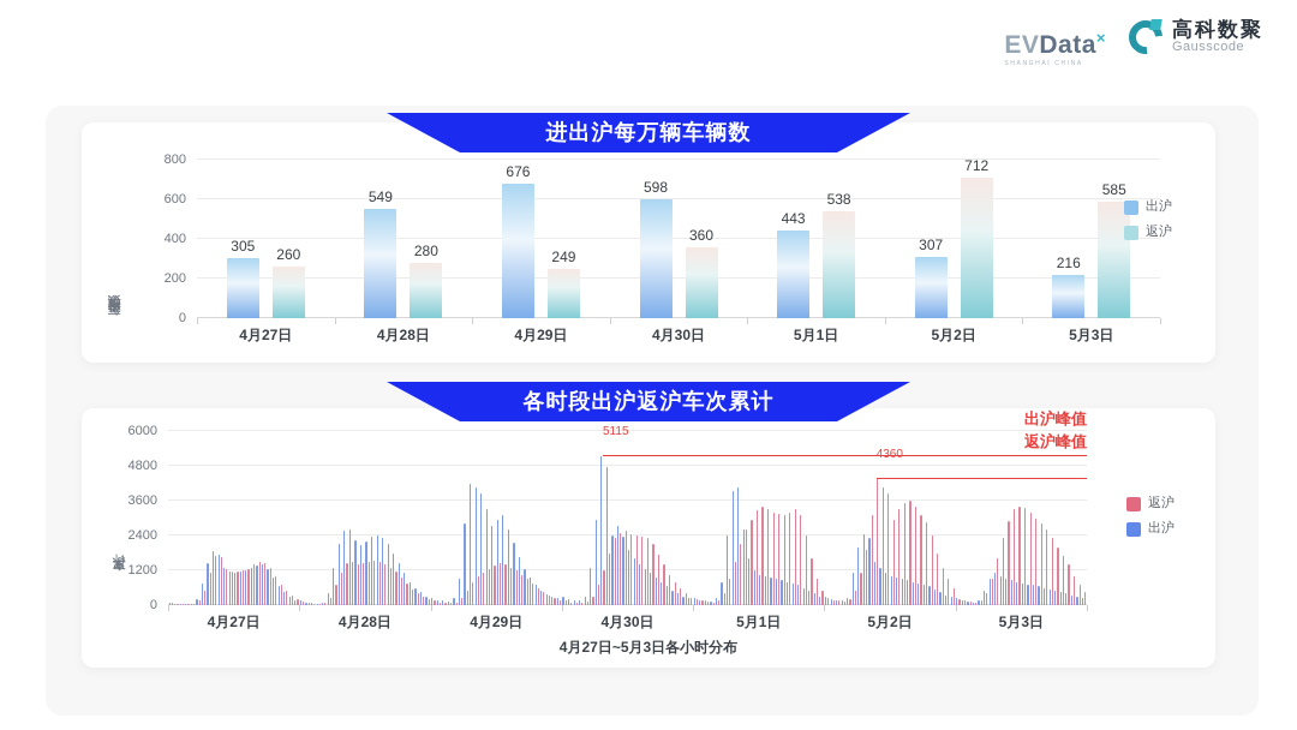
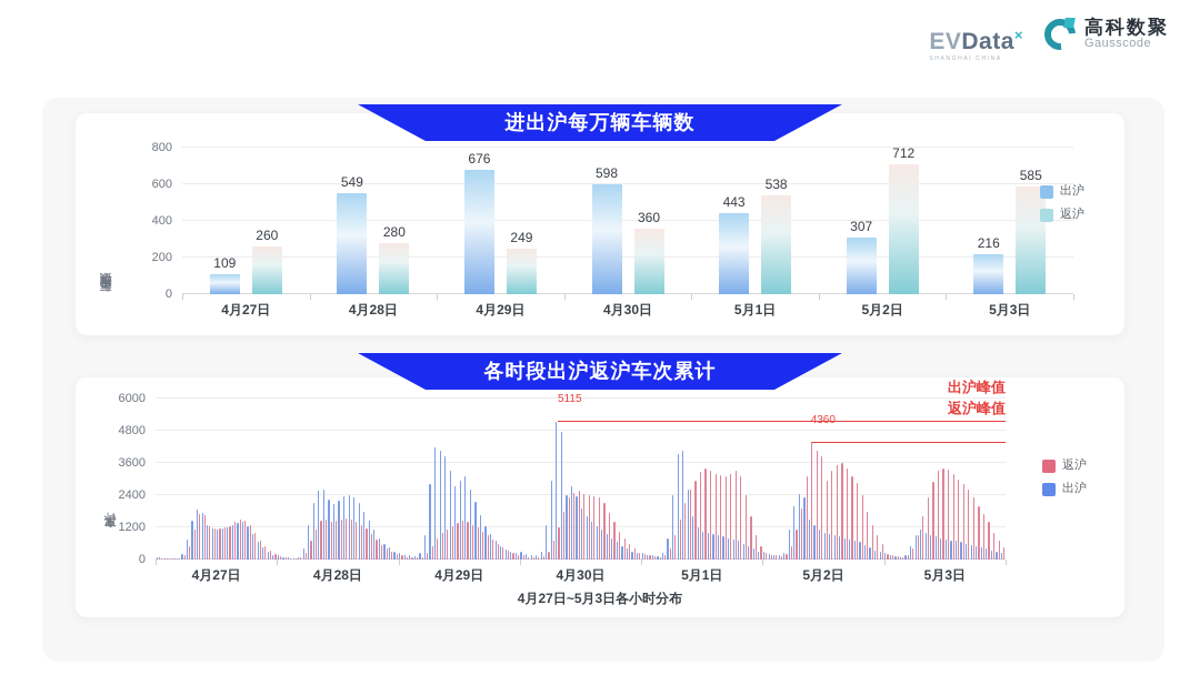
进出沪每万辆车辆数/出沪/4月27日: 305 -> 109
